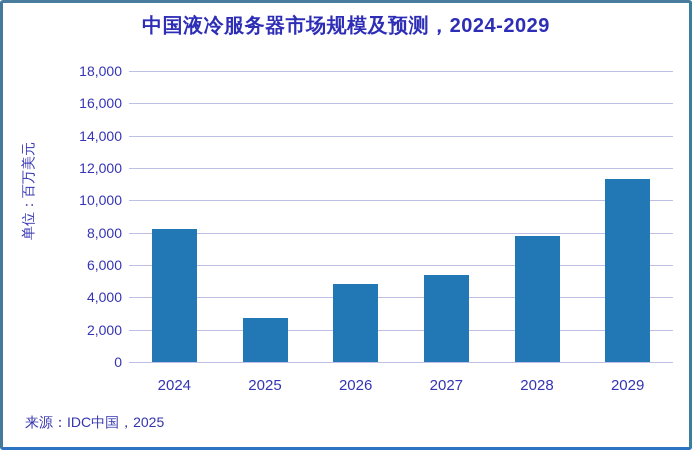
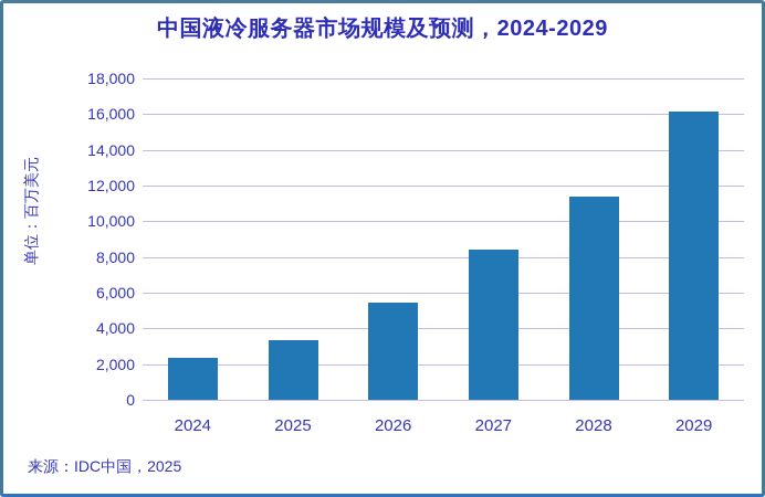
2024: 8200 -> 2400
2025: 2700 -> 3400
2026: 4800 -> 5400
2027: 5400 -> 8400
2028: 7800 -> 11400
2029: 11300 -> 16200
